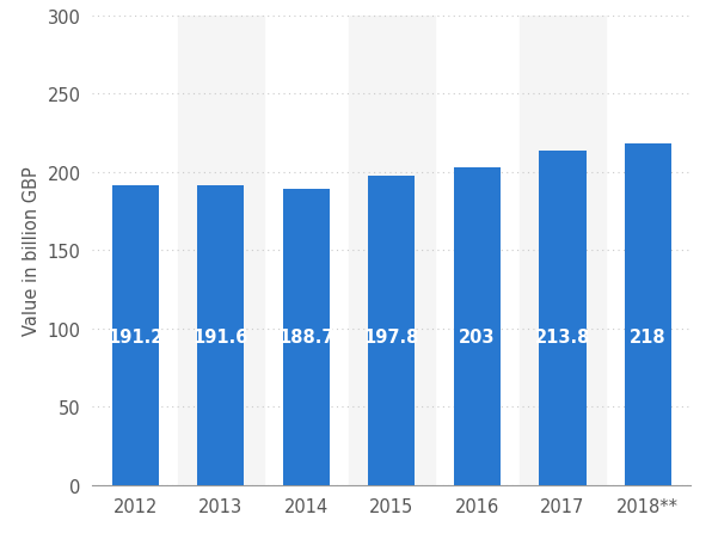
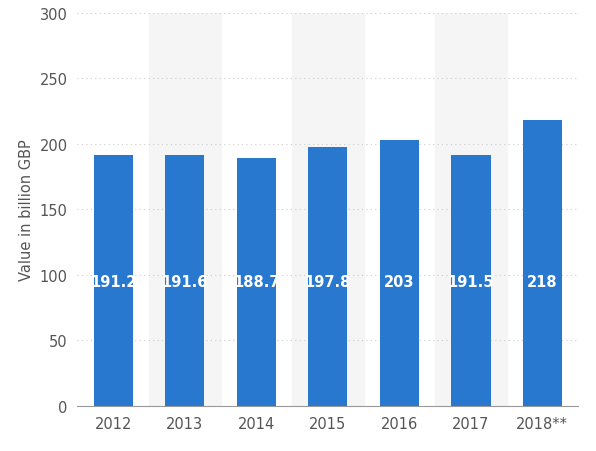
2017: 213.8 -> 191.5
